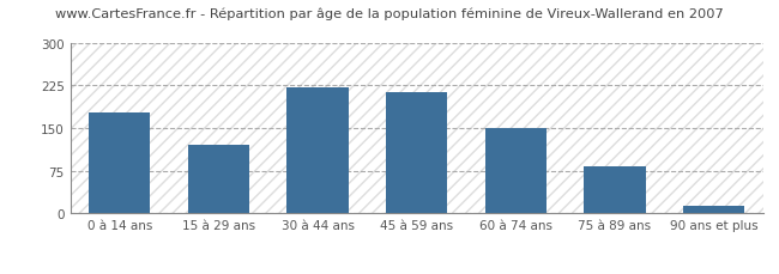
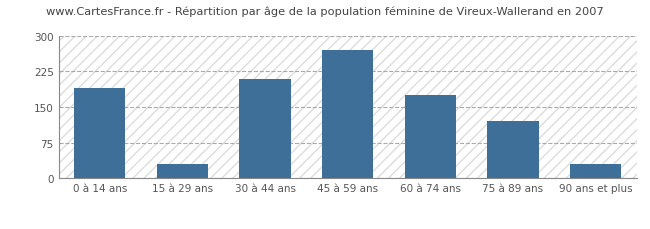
0 à 14 ans: 178 -> 190
15 à 29 ans: 120 -> 30
30 à 44 ans: 222 -> 210
45 à 59 ans: 213 -> 270
60 à 74 ans: 151 -> 175
75 à 89 ans: 82 -> 120
90 ans et plus: 13 -> 30
